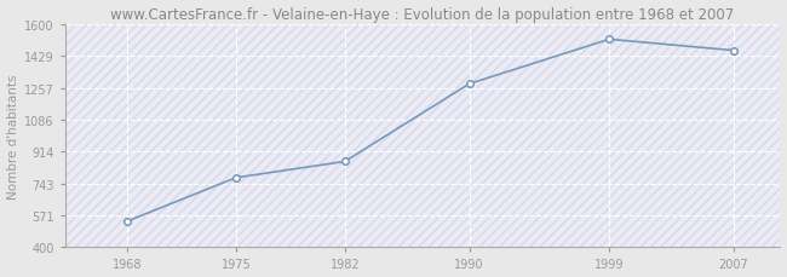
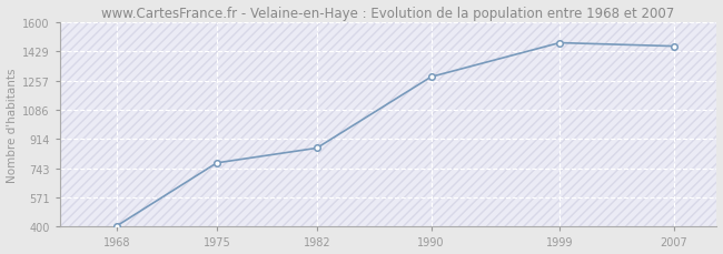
1968: 540 -> 400
1999: 1520 -> 1480
